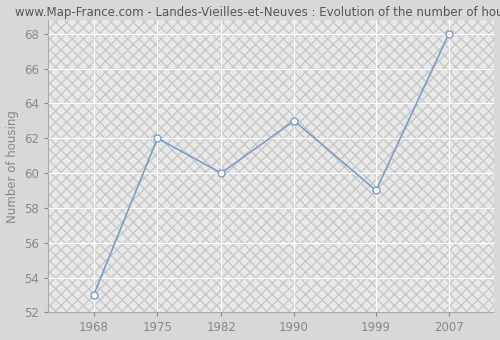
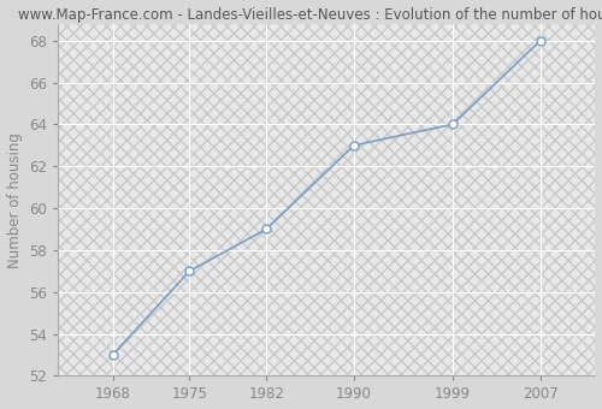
1975: 62 -> 57
1982: 60 -> 59
1999: 59 -> 64
